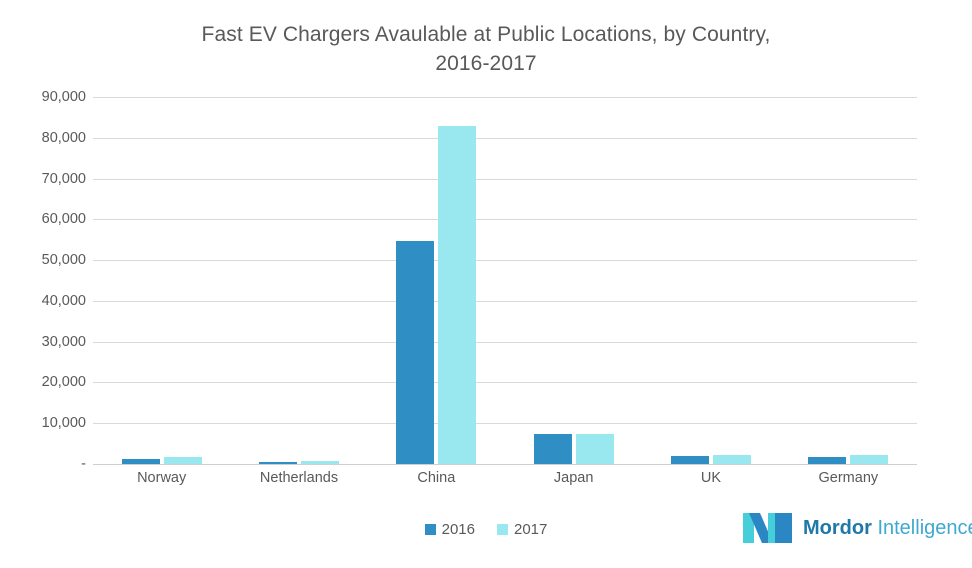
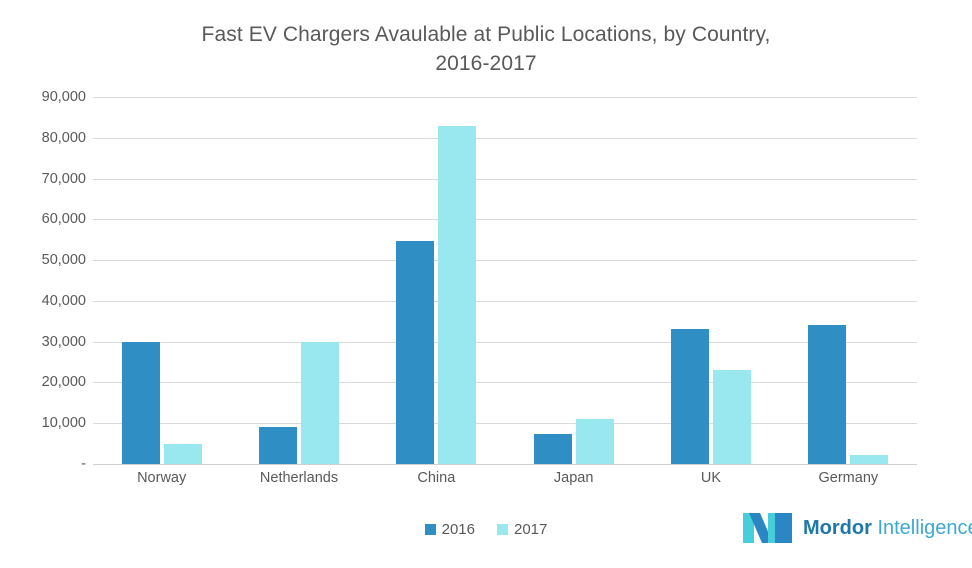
2016/Norway: 1000 -> 30000
2017/Norway: 2000 -> 5000
2016/Netherlands: 1000 -> 9000
2017/Netherlands: 1000 -> 30000
2017/Japan: 7000 -> 11000
2016/UK: 2000 -> 33000
2017/UK: 2000 -> 23000
2016/Germany: 2000 -> 34000
